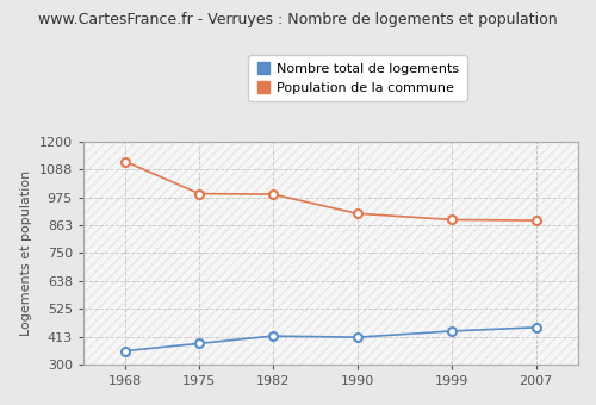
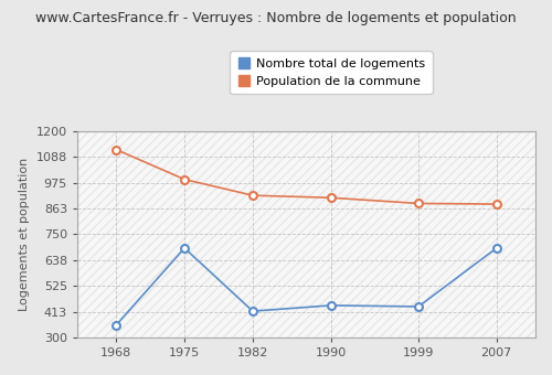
Nombre total de logements/1975: 385 -> 690
Population de la commune/1982: 988 -> 920
Nombre total de logements/1990: 410 -> 440
Nombre total de logements/2007: 450 -> 690
